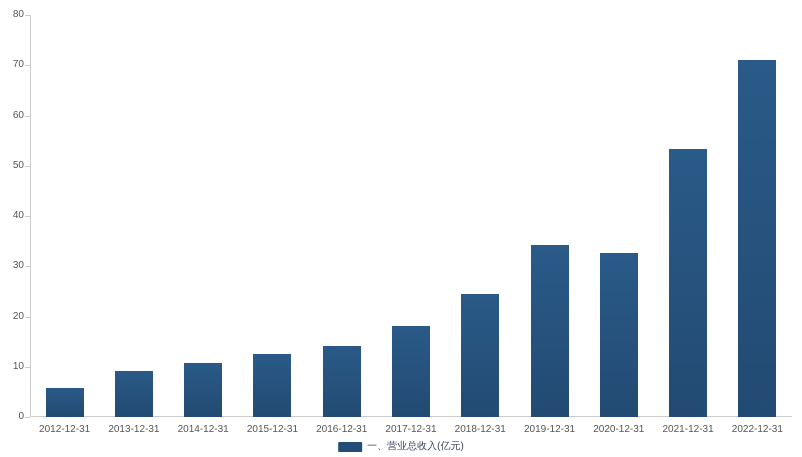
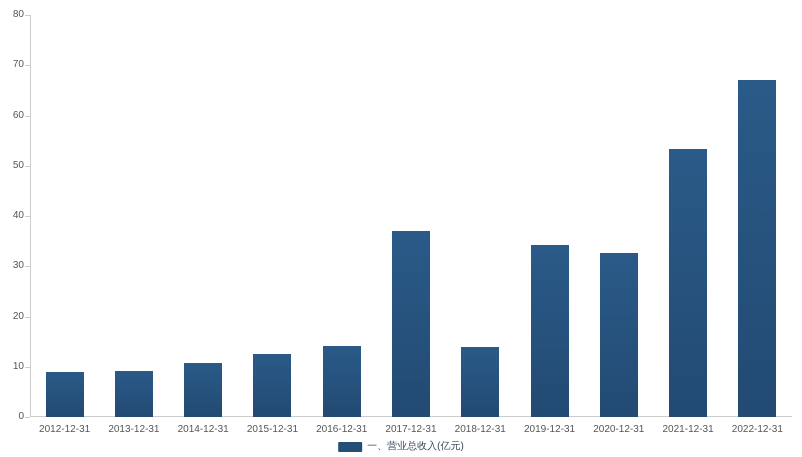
2012-12-31: 6 -> 9
2017-12-31: 18 -> 37
2018-12-31: 24 -> 14
2022-12-31: 71 -> 67
